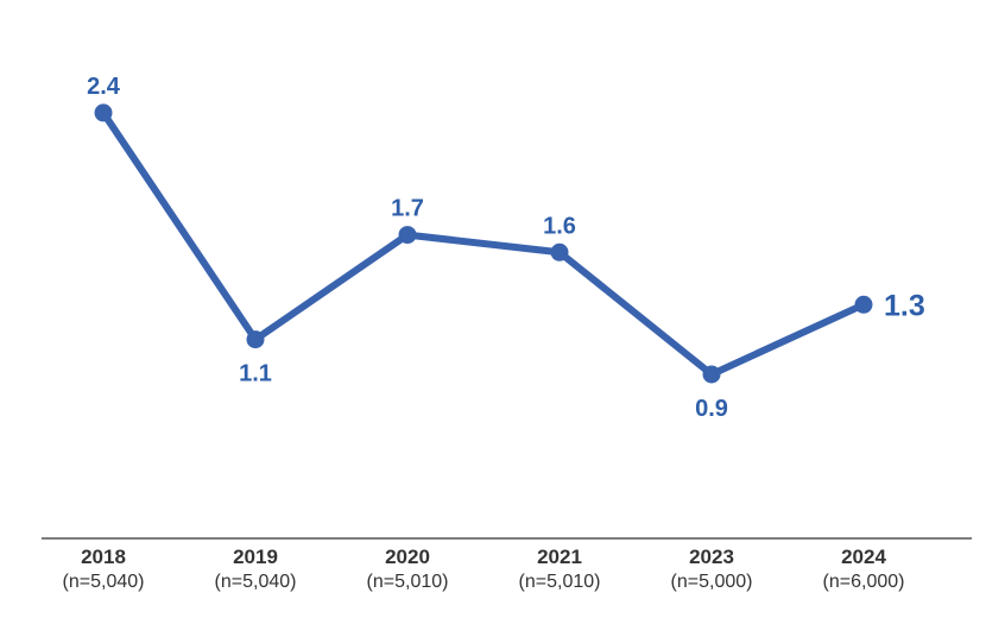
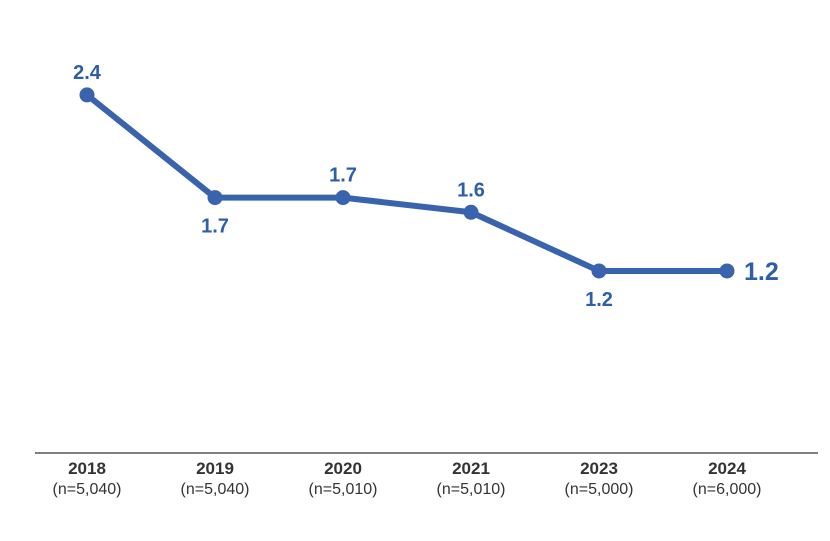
2019: 1.1 -> 1.7
2023: 0.9 -> 1.2
2024: 1.3 -> 1.2
